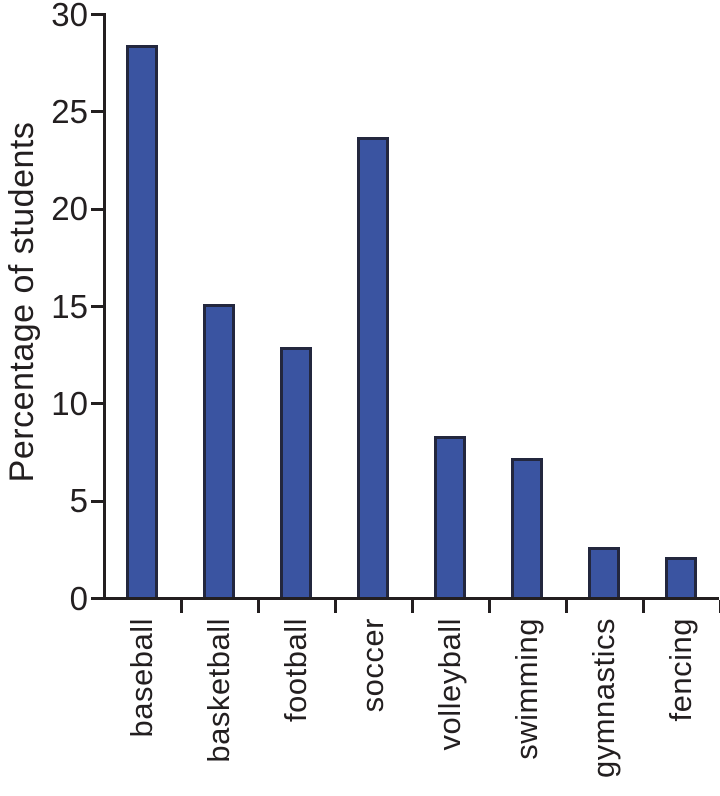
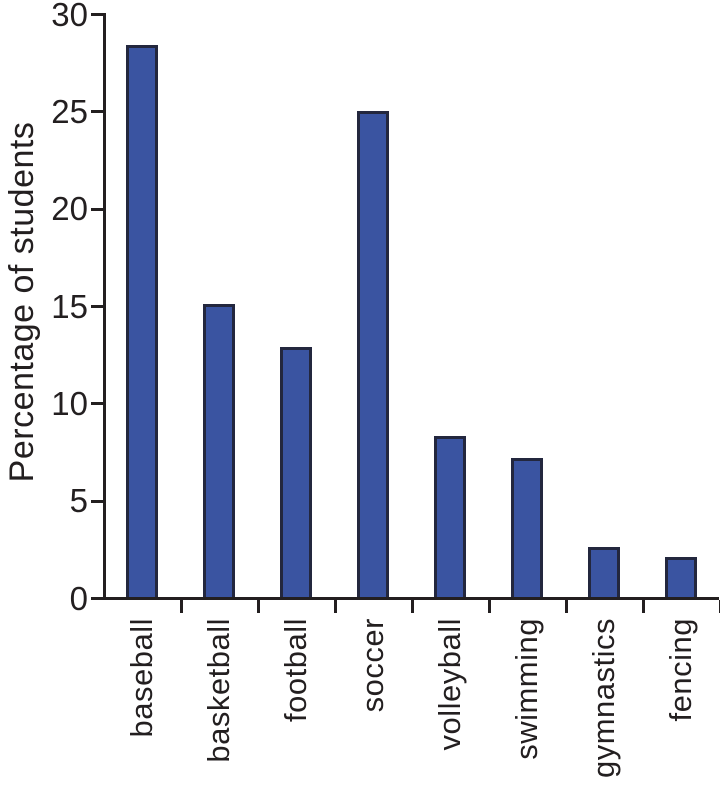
soccer: 23.5 -> 24.8
